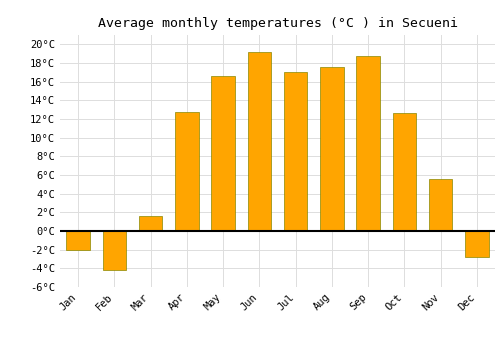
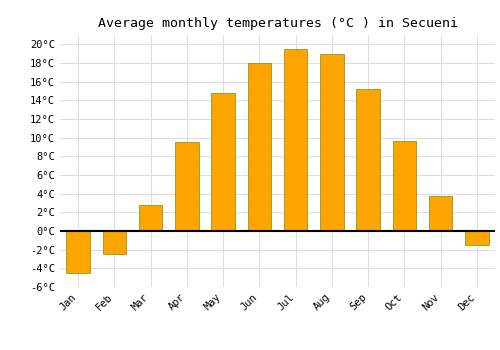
Jan: -2.0°C -> -4.5°C
Feb: -4.2°C -> -2.5°C
Mar: 1.6°C -> 2.8°C
Apr: 12.8°C -> 9.5°C
May: 16.6°C -> 14.8°C
Jun: 19.2°C -> 18.0°C
Jul: 17.0°C -> 19.5°C
Aug: 17.6°C -> 19.0°C
Sep: 18.8°C -> 15.2°C
Oct: 12.6°C -> 9.6°C
Nov: 5.6°C -> 3.7°C
Dec: -2.8°C -> -1.5°C
